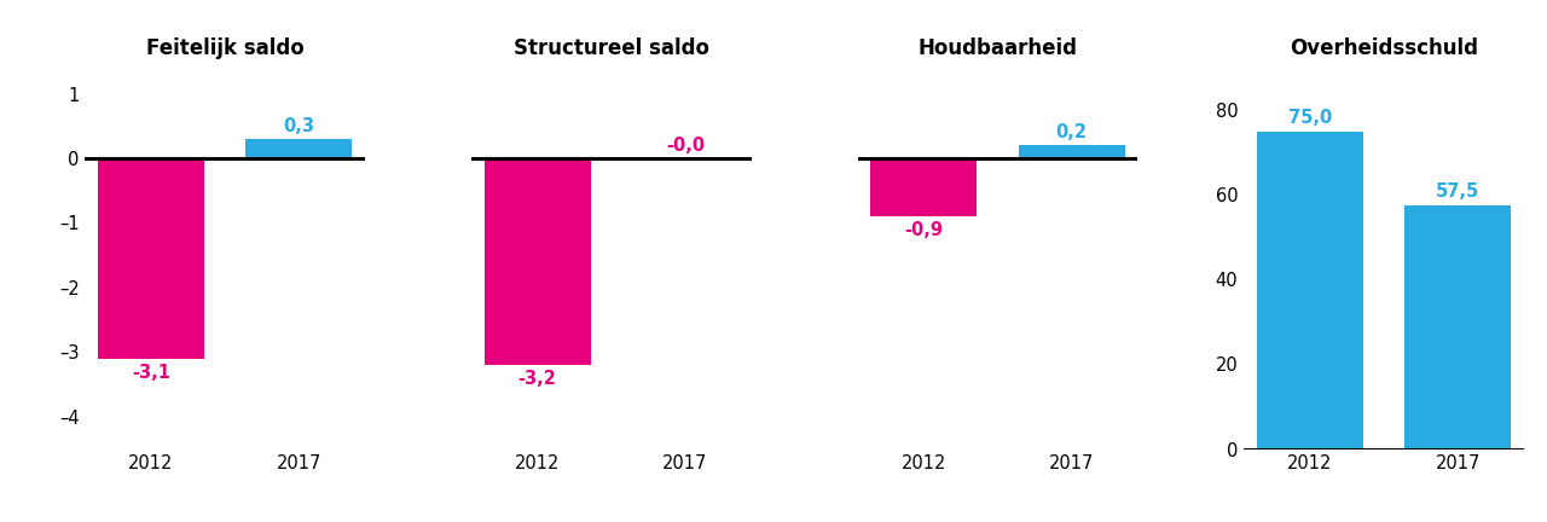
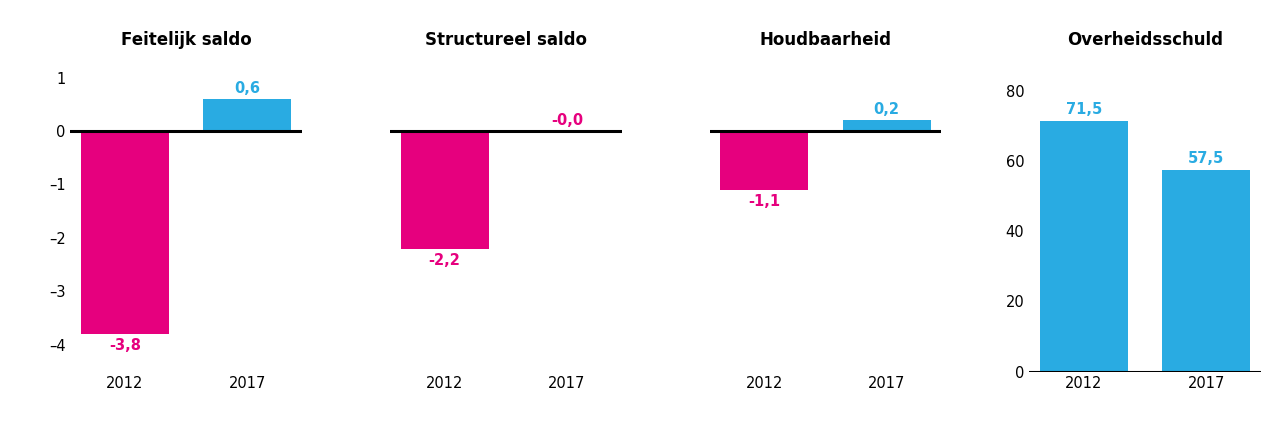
Feitelijk saldo/2012: -3,1 -> -3,8
Feitelijk saldo/2017: 0,3 -> 0,6
Structureel saldo/2012: -3,2 -> -2,2
Houdbaarheid/2012: -0,9 -> -1,1
Overheidsschuld/2012: 75,0 -> 71,5
